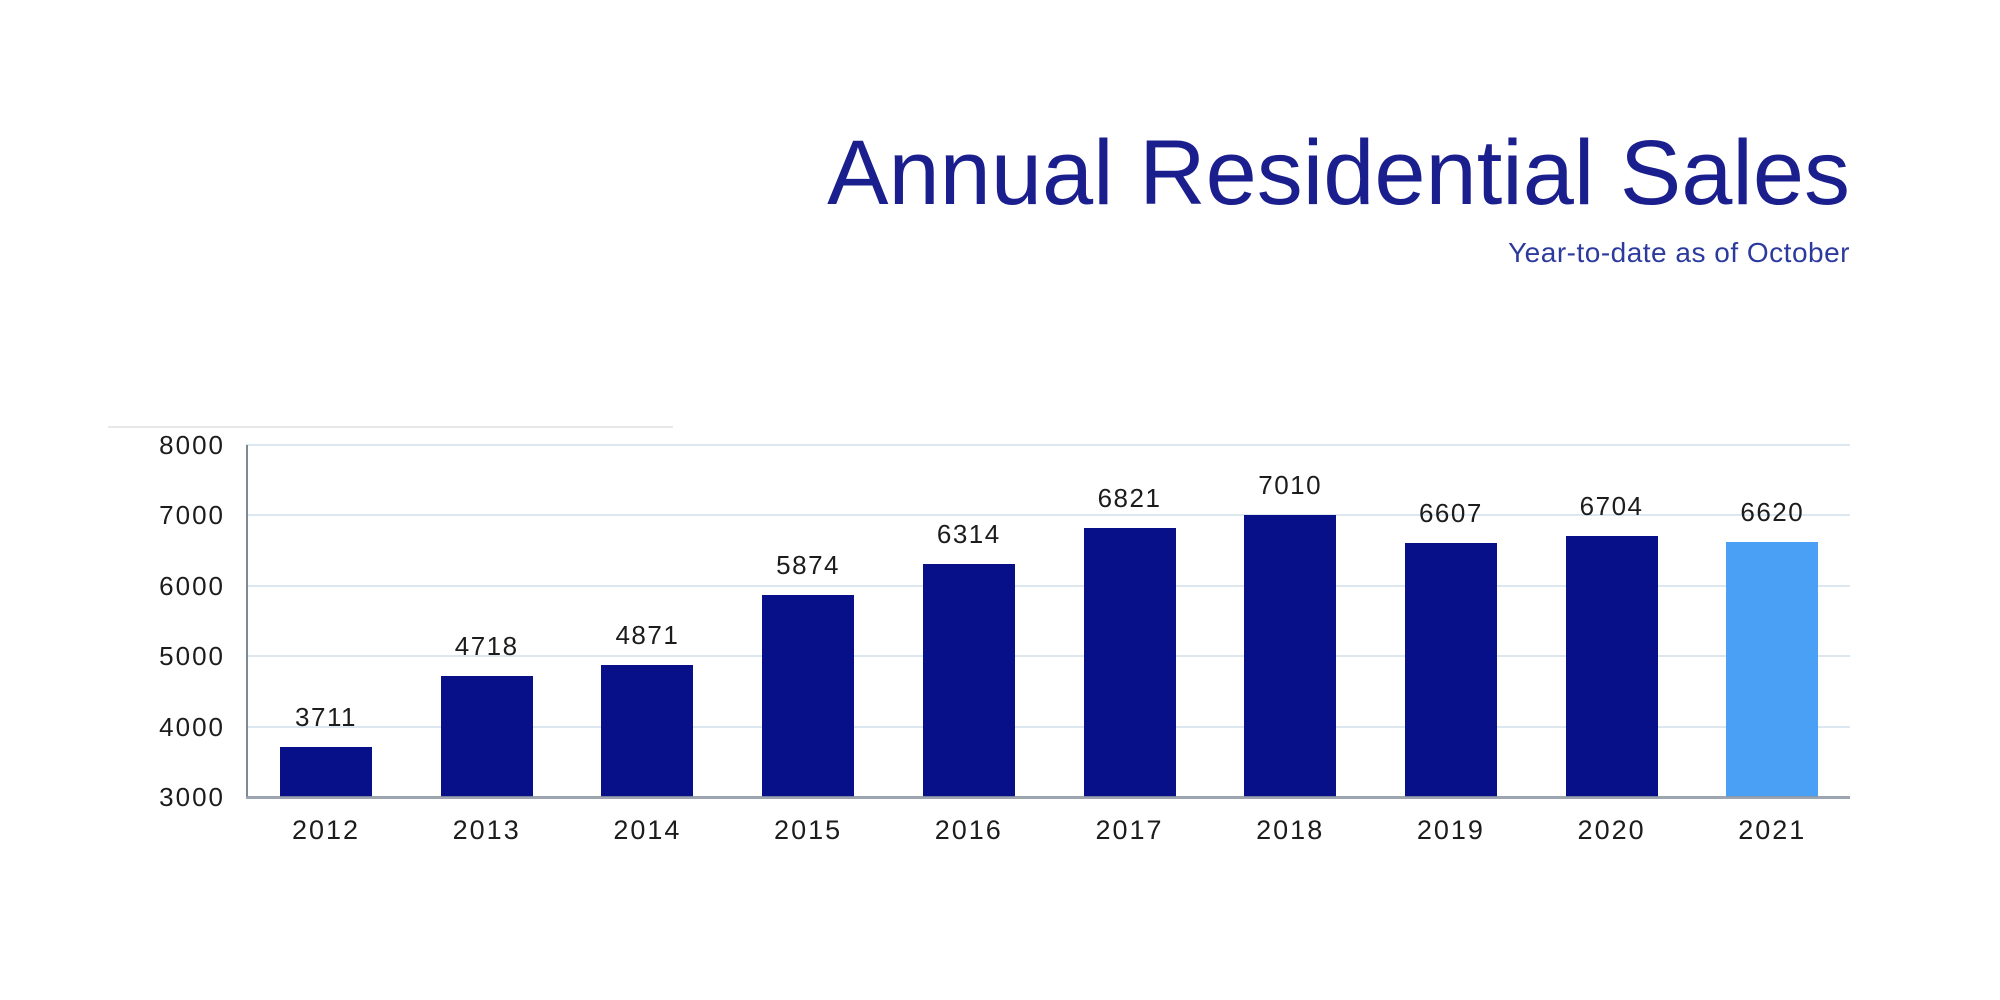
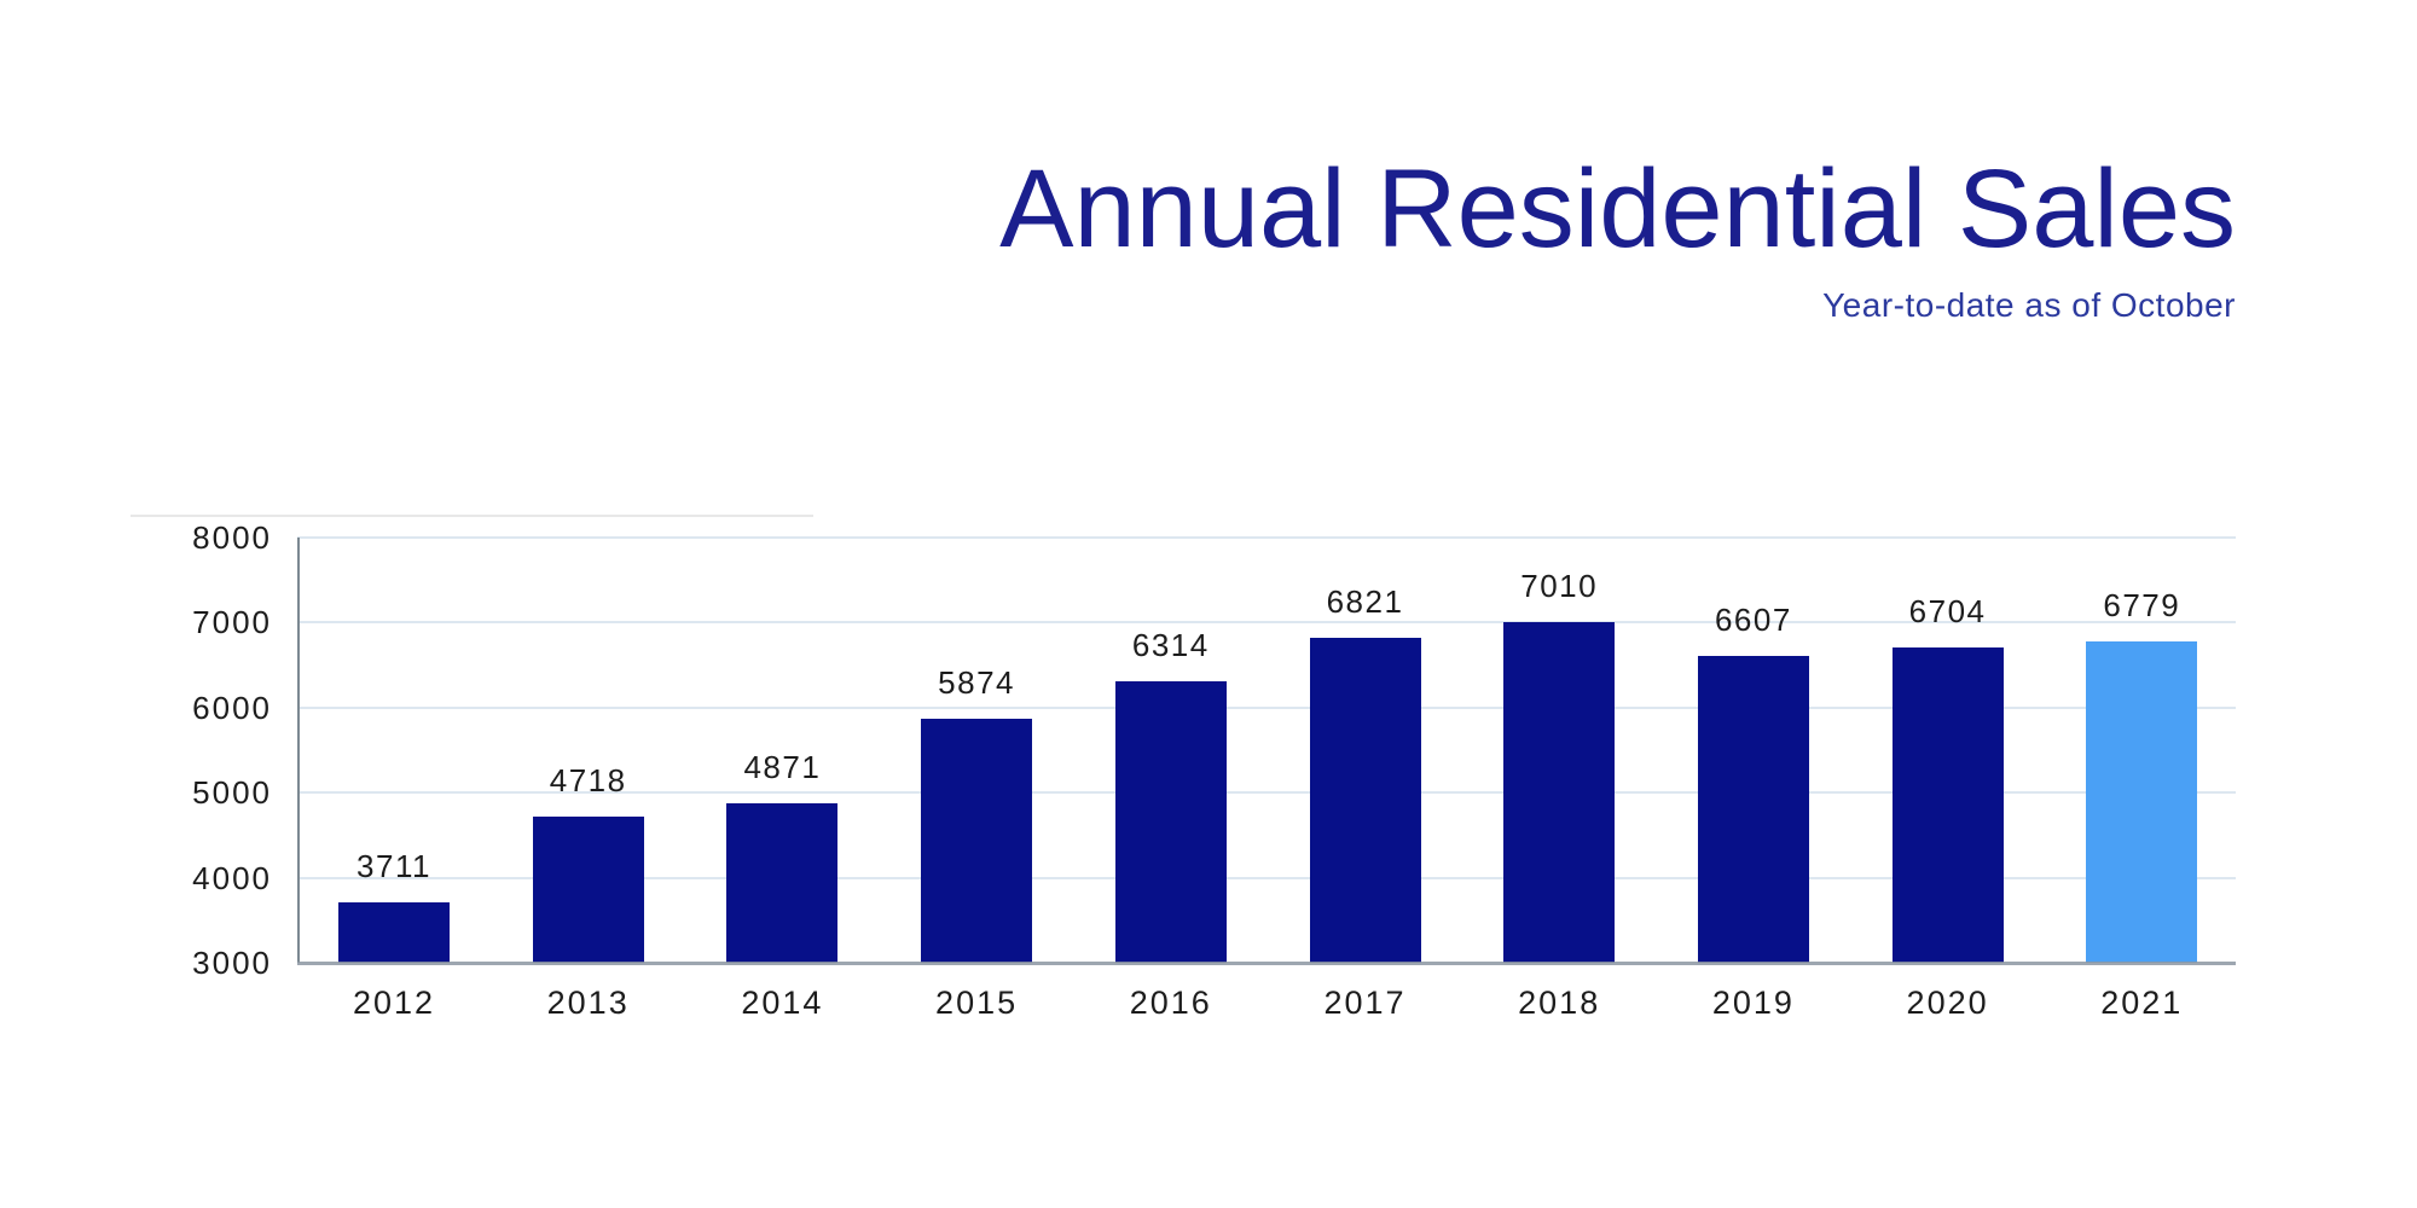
2021: 6620 -> 6779
